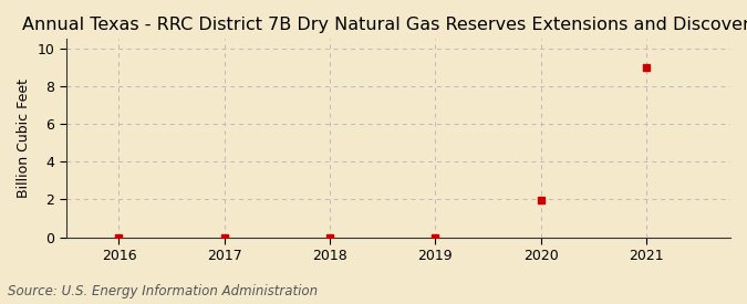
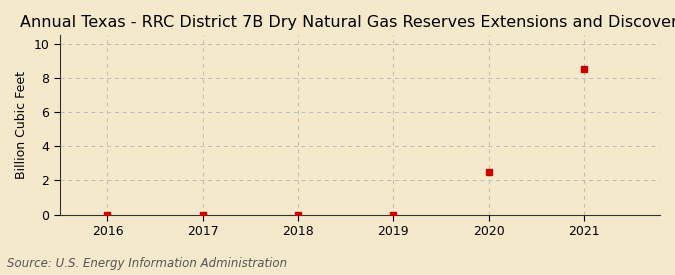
2020: 2.0 -> 2.5
2021: 9.0 -> 8.5
